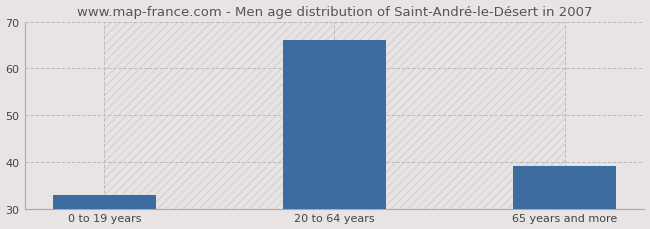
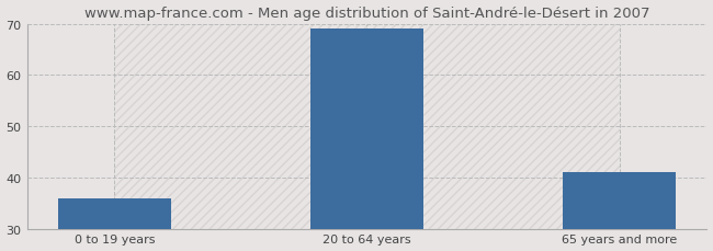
0 to 19 years: 33 -> 36
20 to 64 years: 66 -> 69
65 years and more: 39 -> 41
